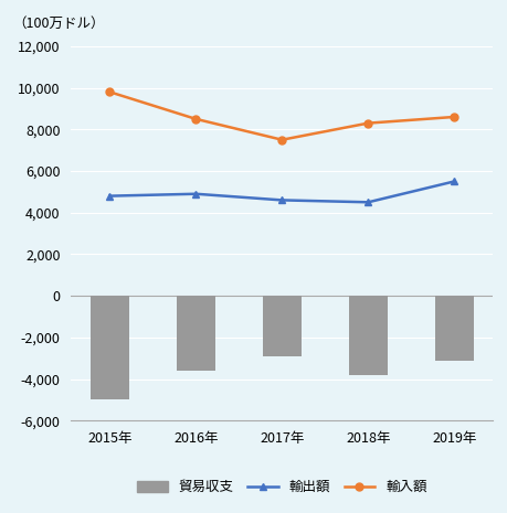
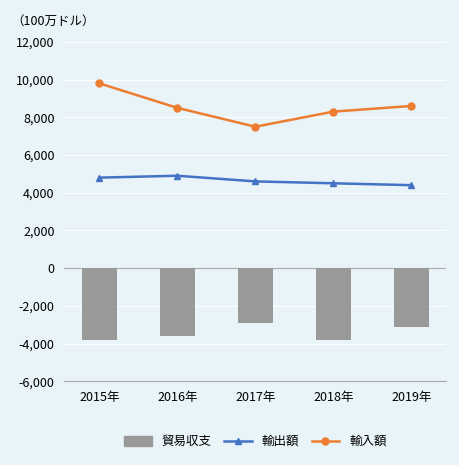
貿易収支/2015年: -5,000 -> -3,800
輸出額/2019年: 5,500 -> 4,400
